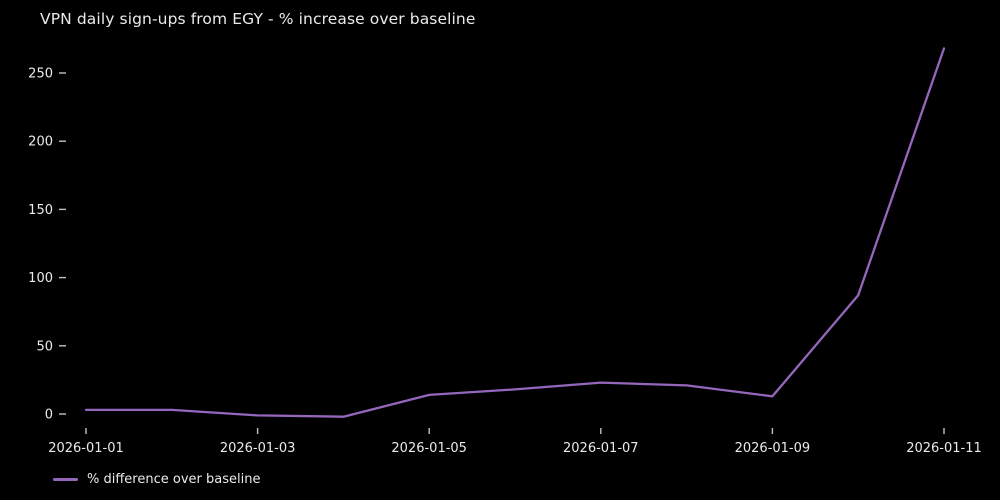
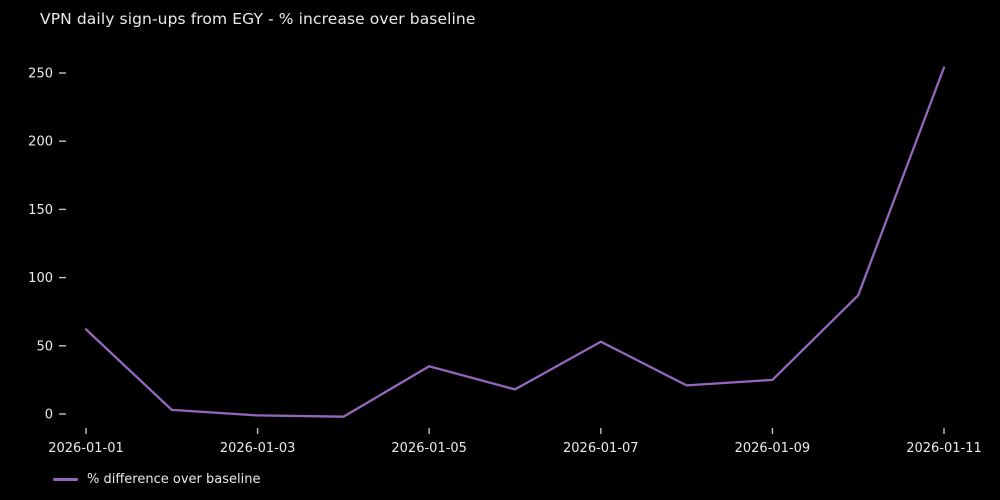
2026-01-01: 3 -> 62
2026-01-05: 14 -> 35
2026-01-07: 23 -> 53
2026-01-09: 13 -> 25
2026-01-11: 268 -> 254
